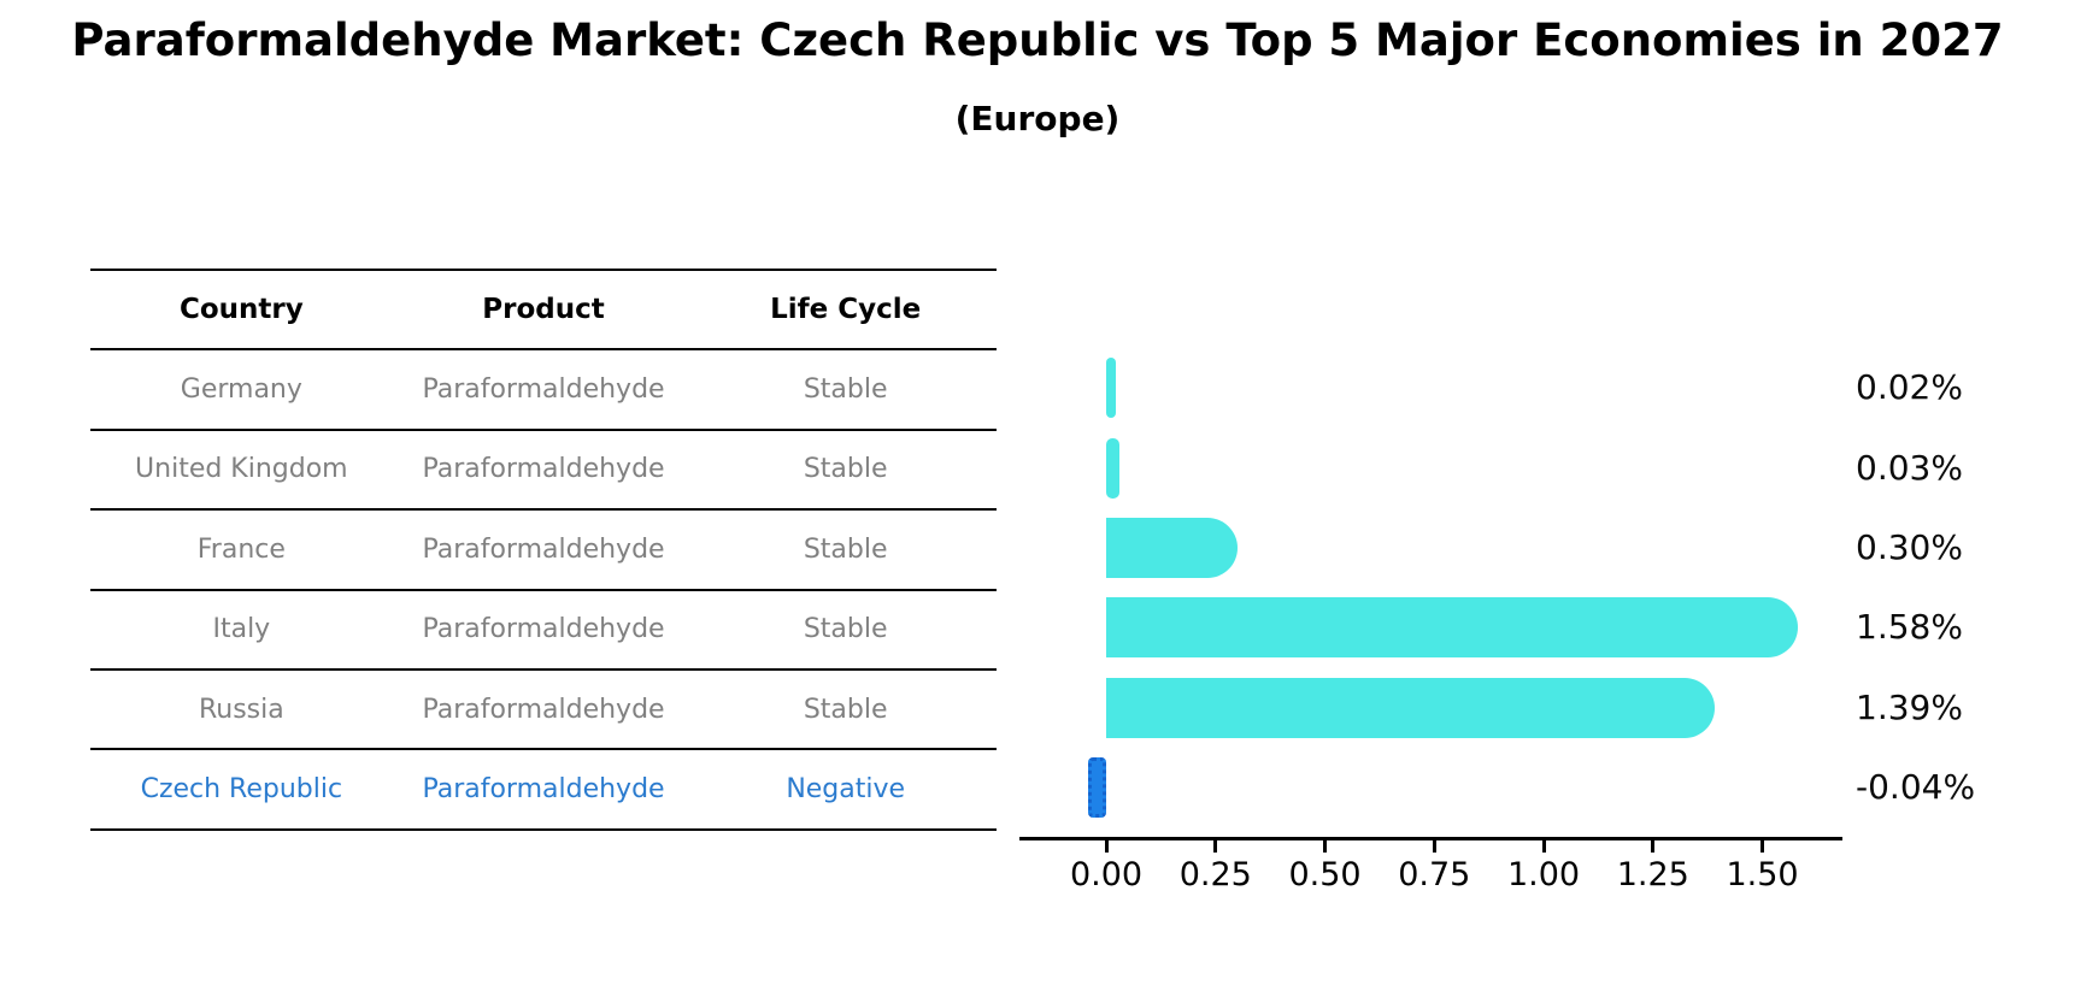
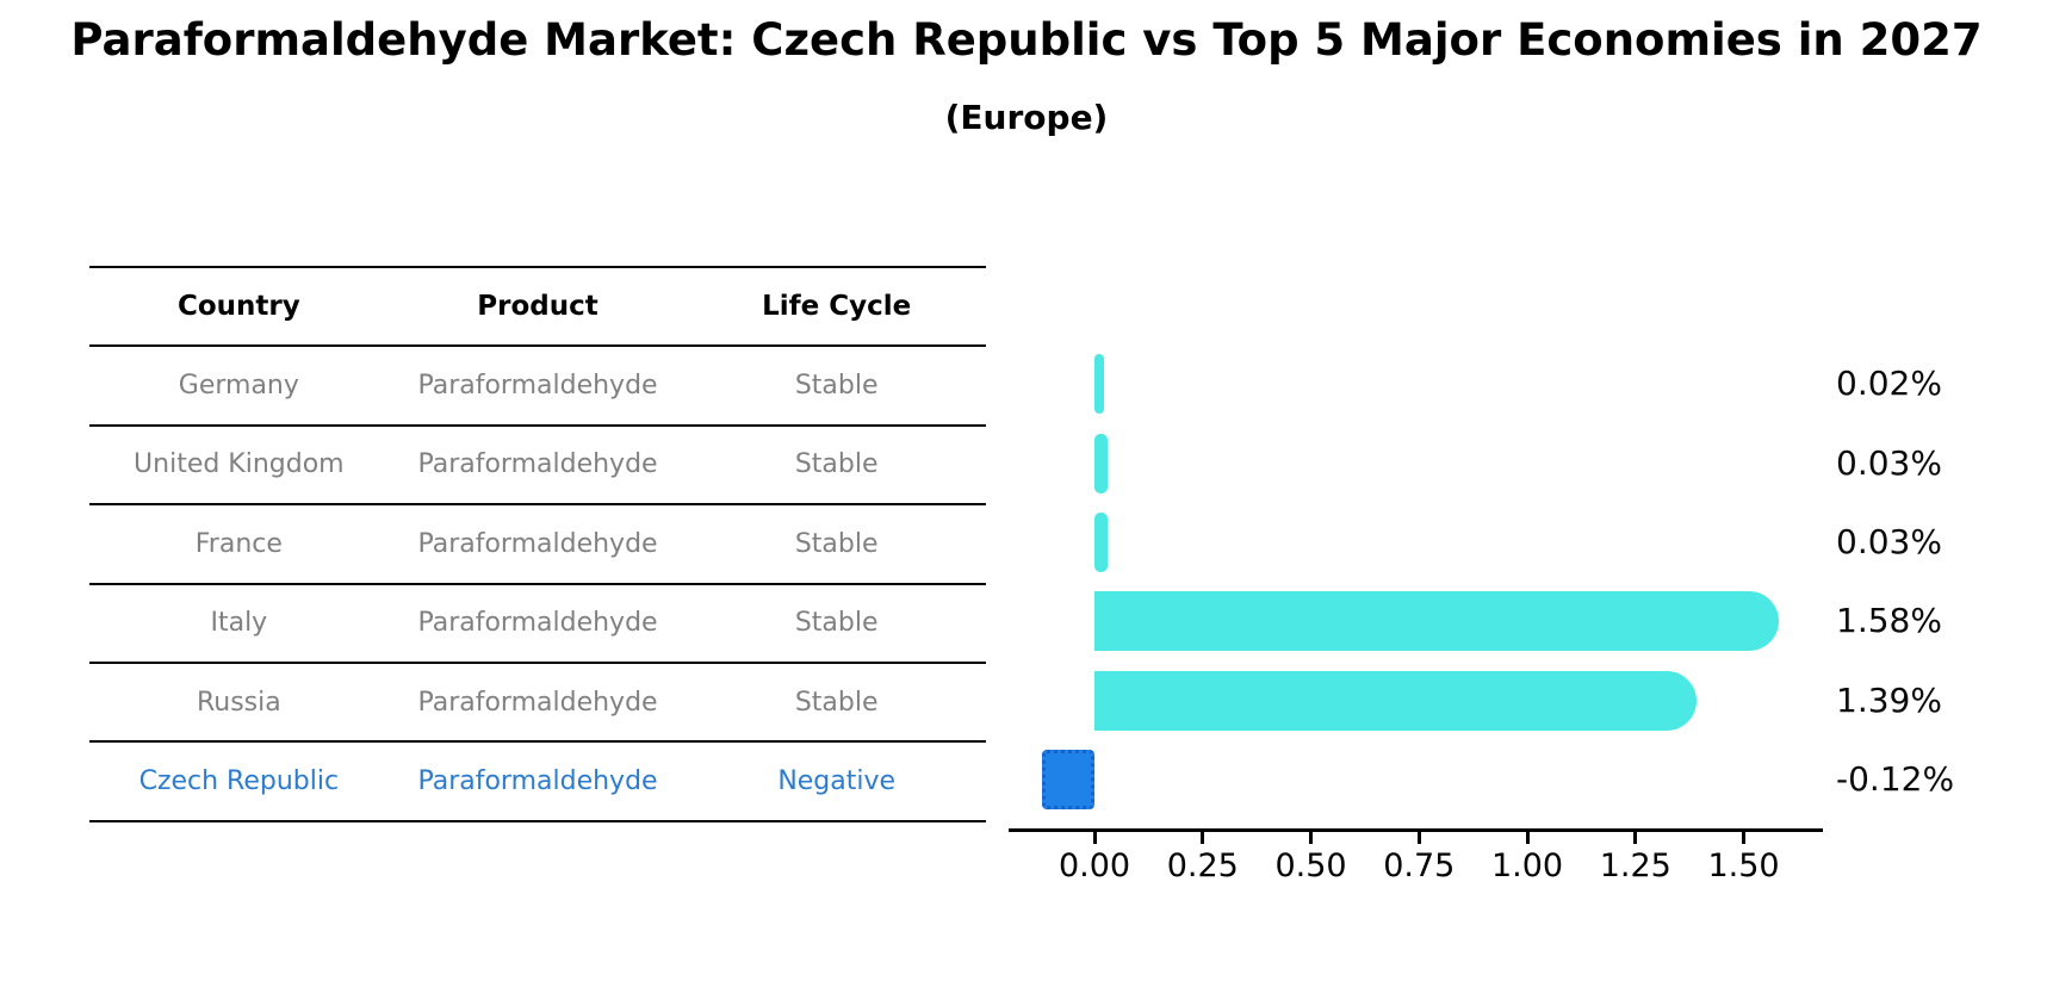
France: 0.30% -> 0.03%
Czech Republic: -0.04% -> -0.12%
